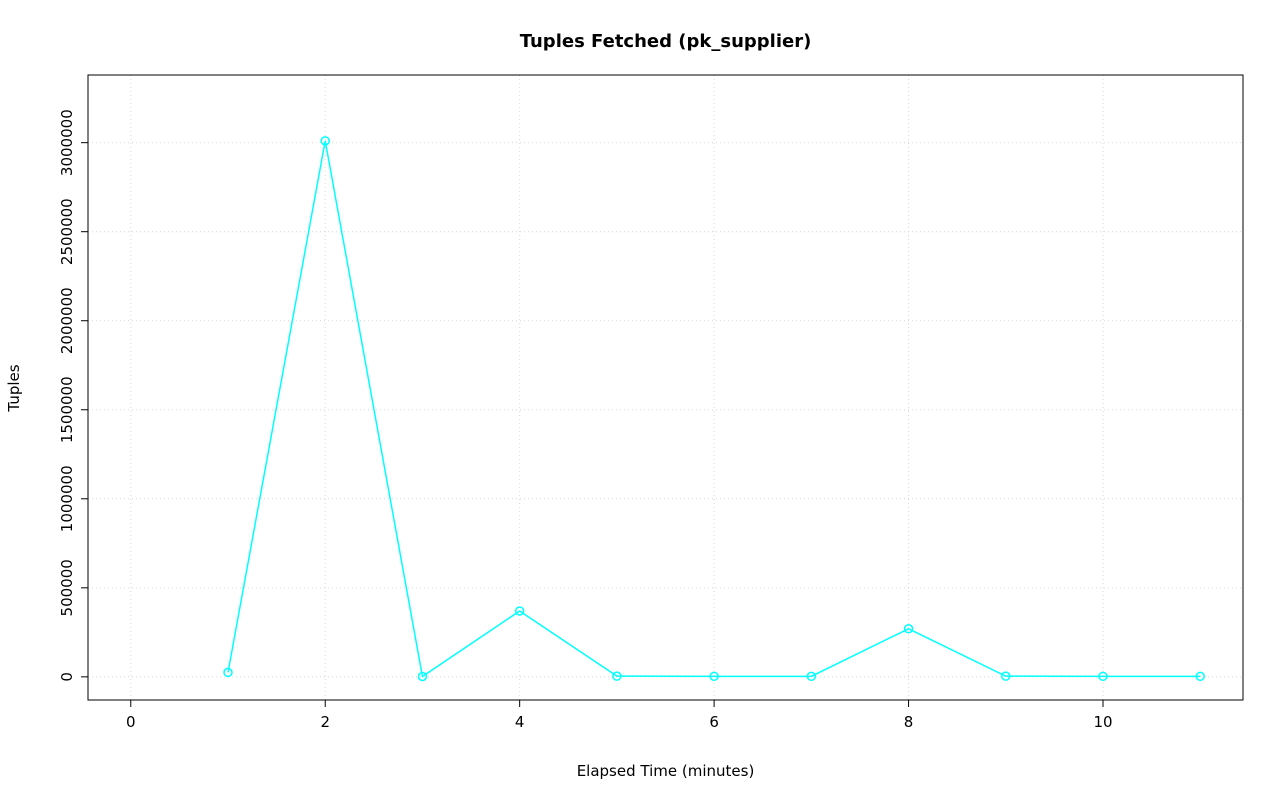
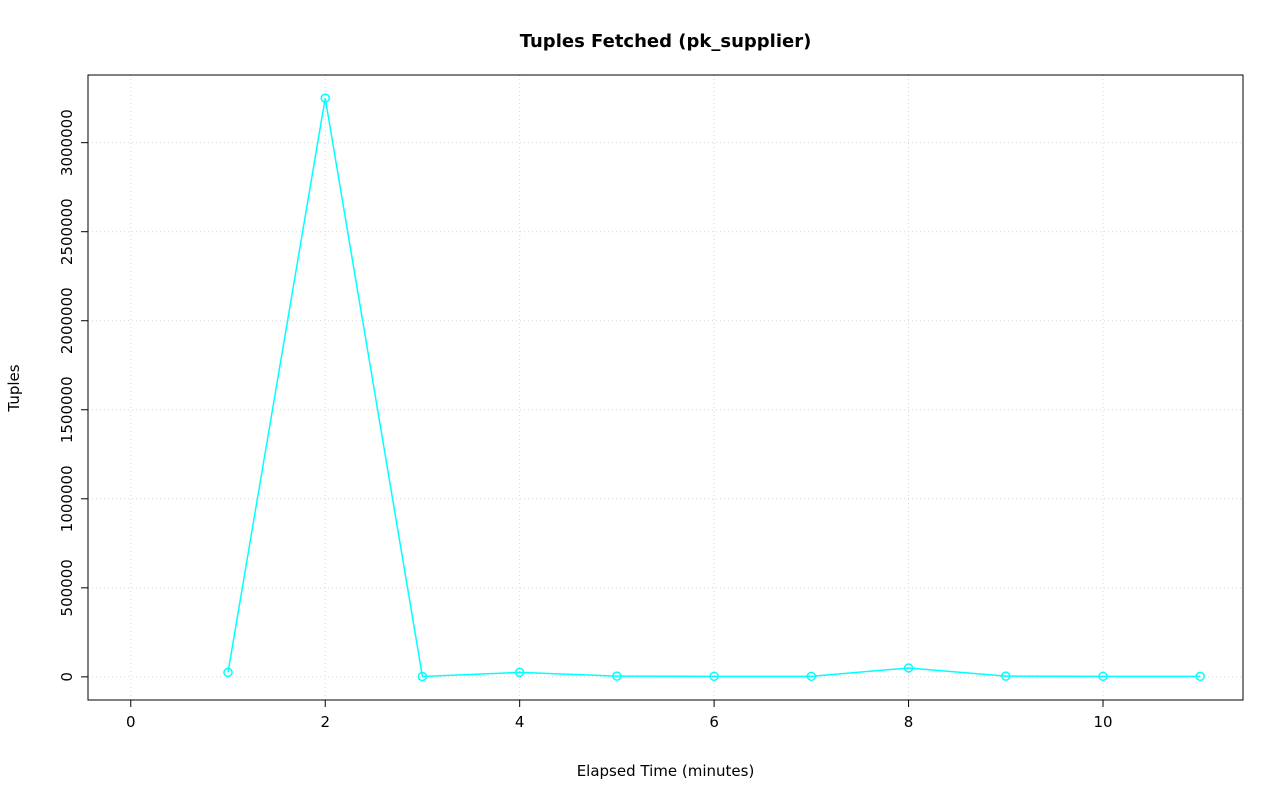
2: 3010000 -> 3250000
4: 370000 -> 20000
8: 270000 -> 50000
